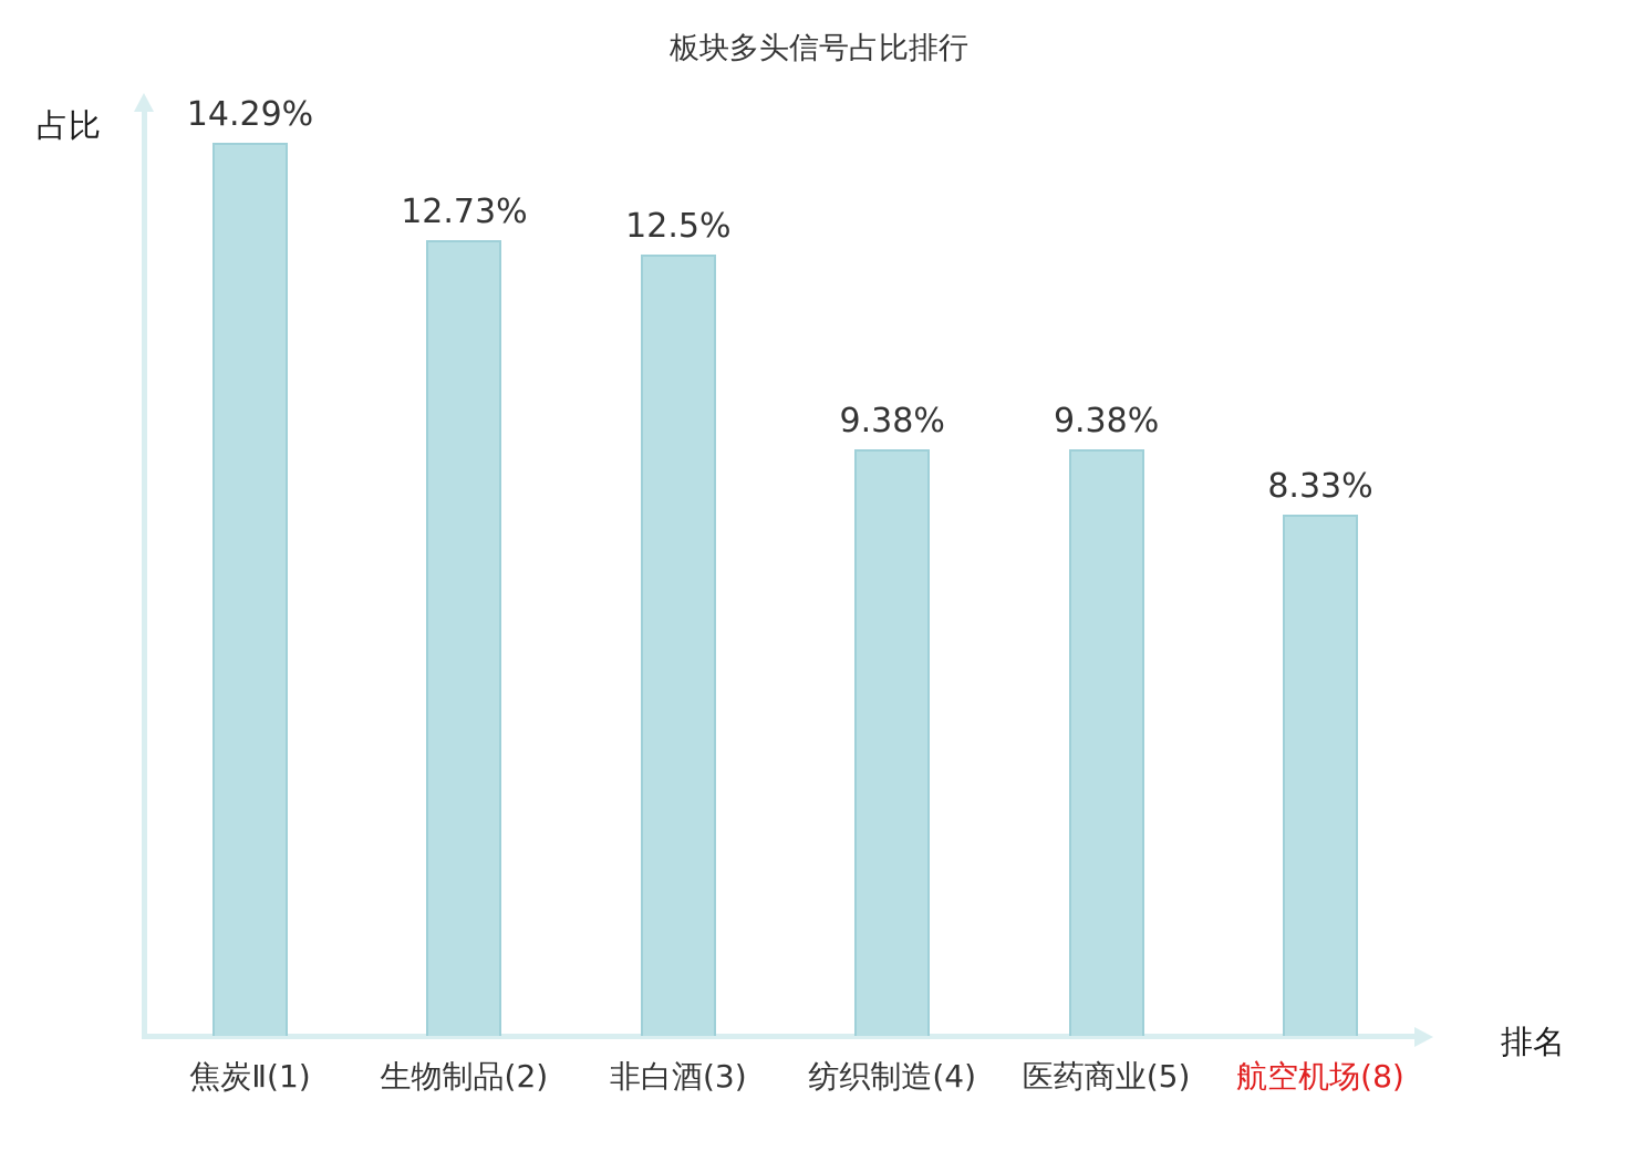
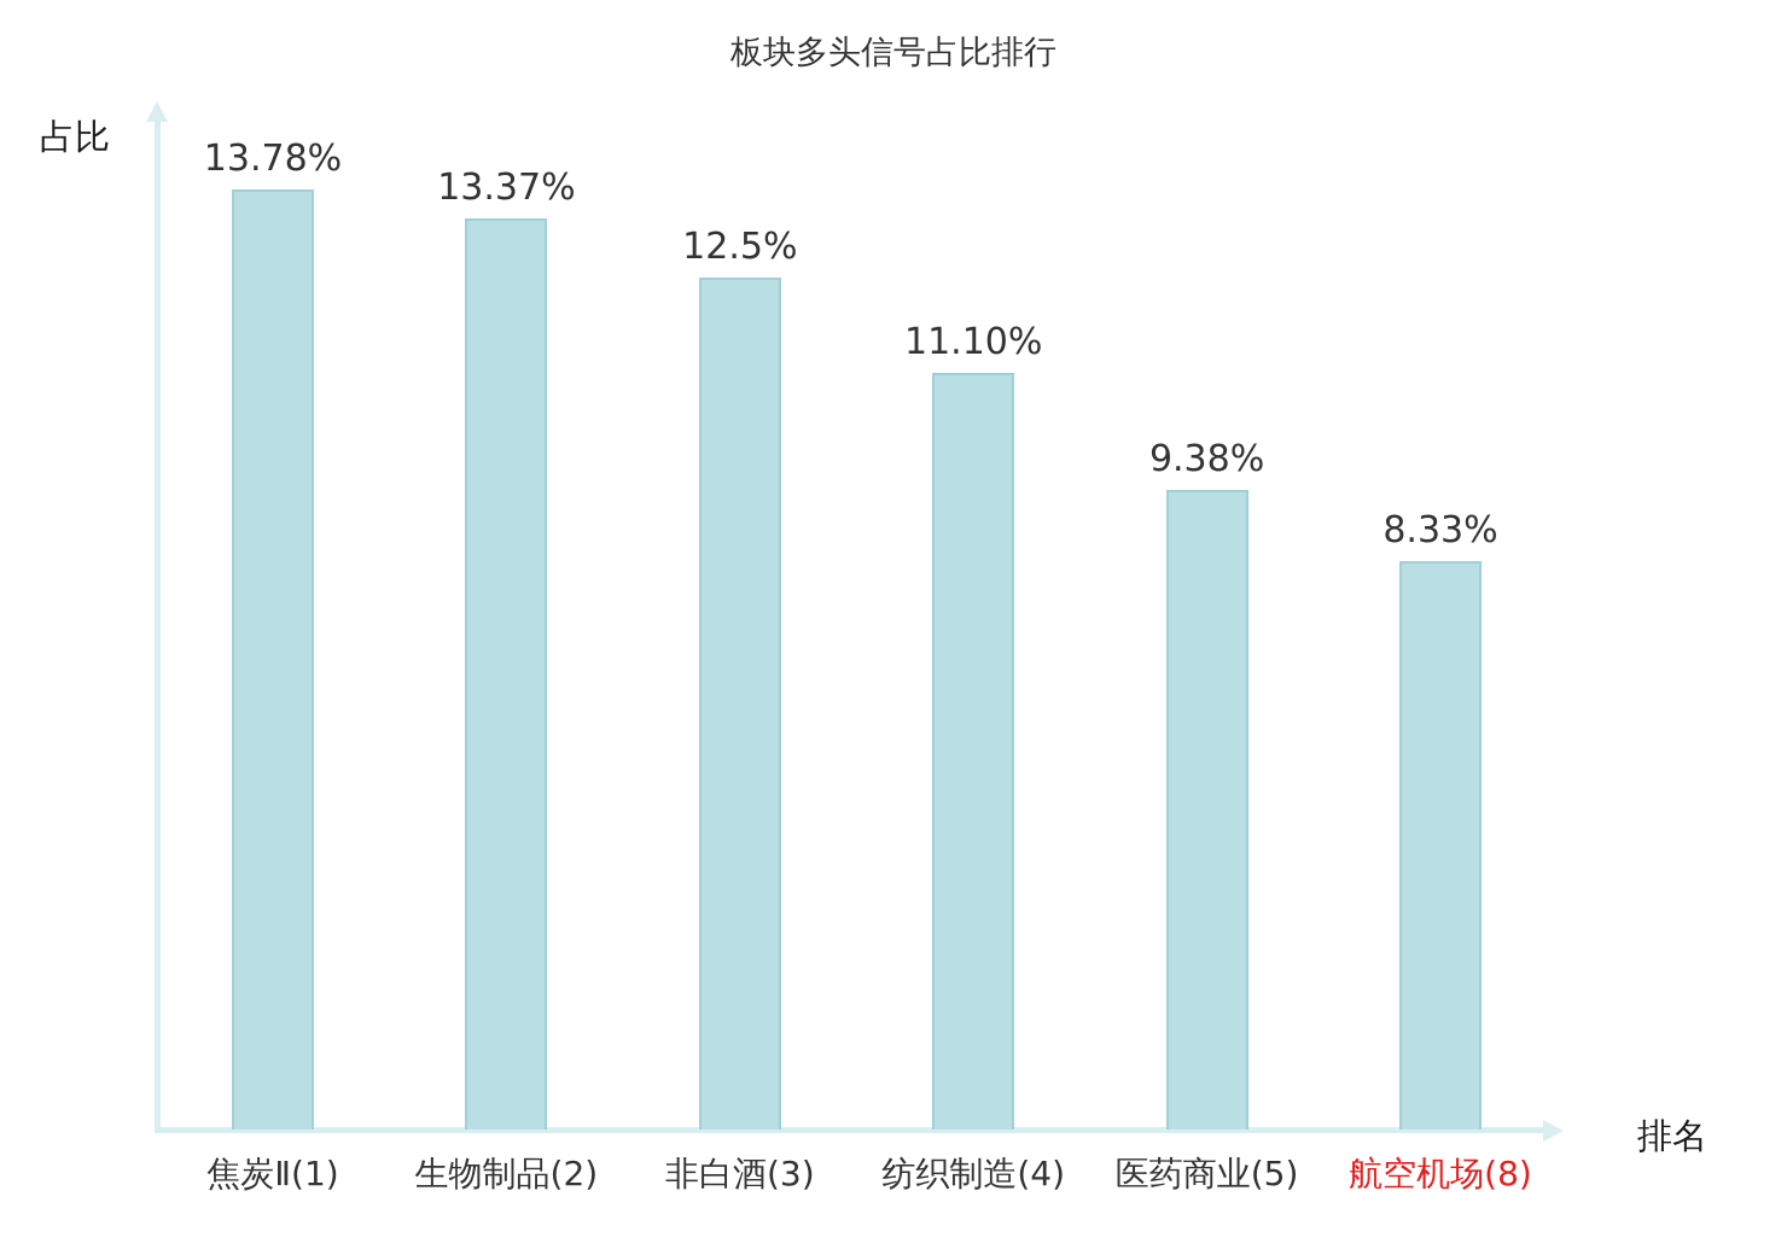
焦炭Ⅱ(1): 14.29% -> 13.78%
生物制品(2): 12.73% -> 13.37%
纺织制造(4): 9.38% -> 11.10%
